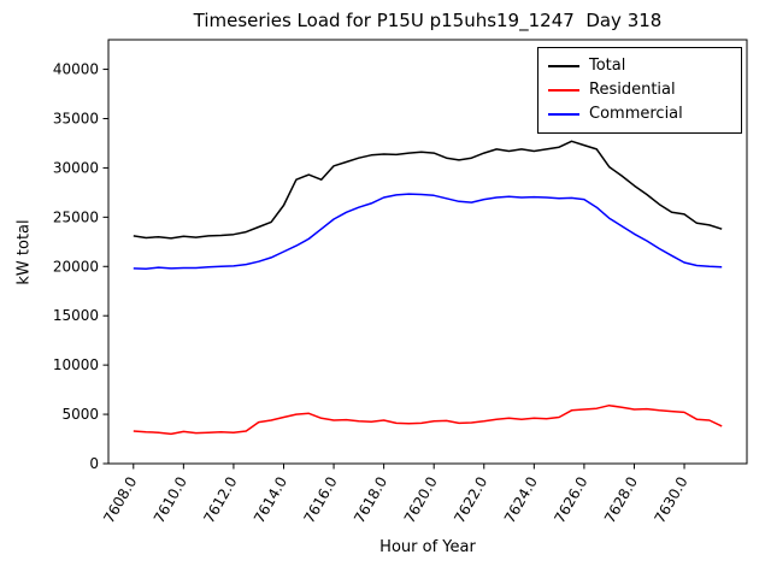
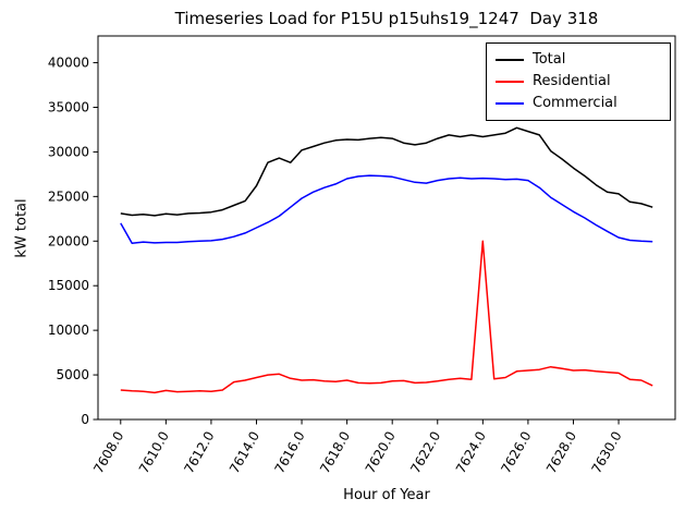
Commercial/7608.0: 20000 -> 22000
Residential/7624.0: 5000 -> 20000
